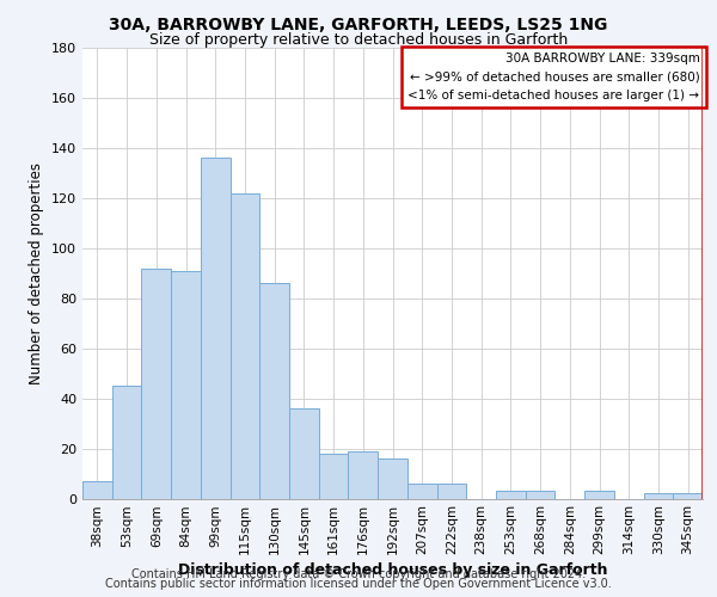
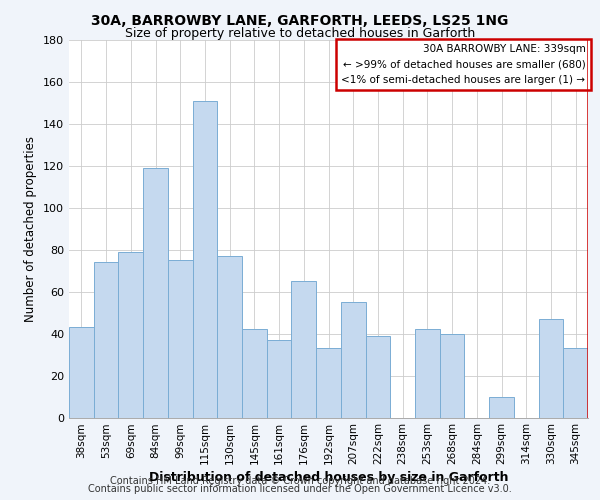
38sqm: 7 -> 43
53sqm: 45 -> 74
69sqm: 92 -> 79
84sqm: 91 -> 119
99sqm: 136 -> 75
115sqm: 122 -> 151
130sqm: 86 -> 77
145sqm: 36 -> 42
161sqm: 18 -> 37
176sqm: 19 -> 65
192sqm: 16 -> 33
207sqm: 6 -> 55
222sqm: 6 -> 39
253sqm: 3 -> 42
268sqm: 3 -> 40
299sqm: 3 -> 10
330sqm: 2 -> 47
345sqm: 2 -> 33
